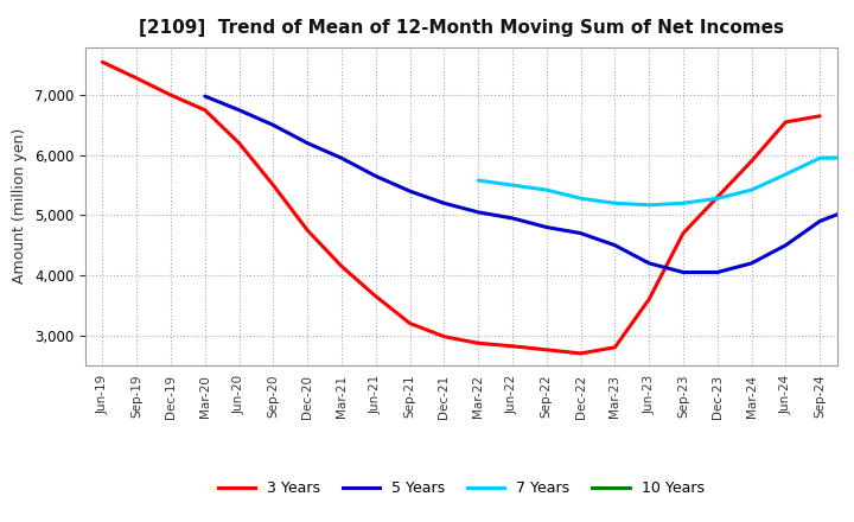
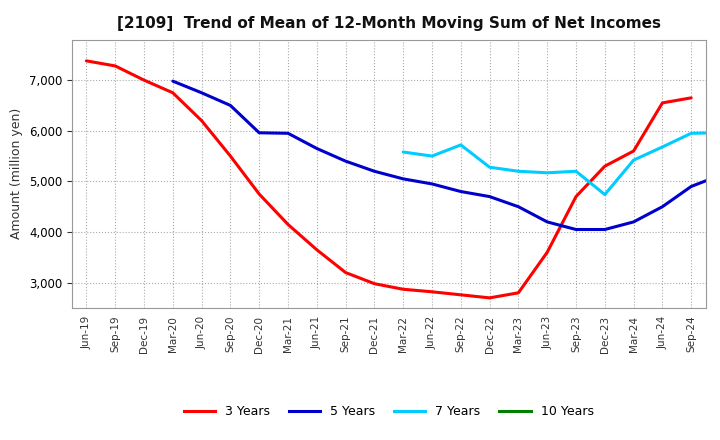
3 Years/Jun-19: 7,550 -> 7,380
5 Years/Dec-20: 6,200 -> 5,960
7 Years/Sep-22: 5,420 -> 5,720
7 Years/Dec-23: 5,280 -> 4,740
3 Years/Mar-24: 5,900 -> 5,600
